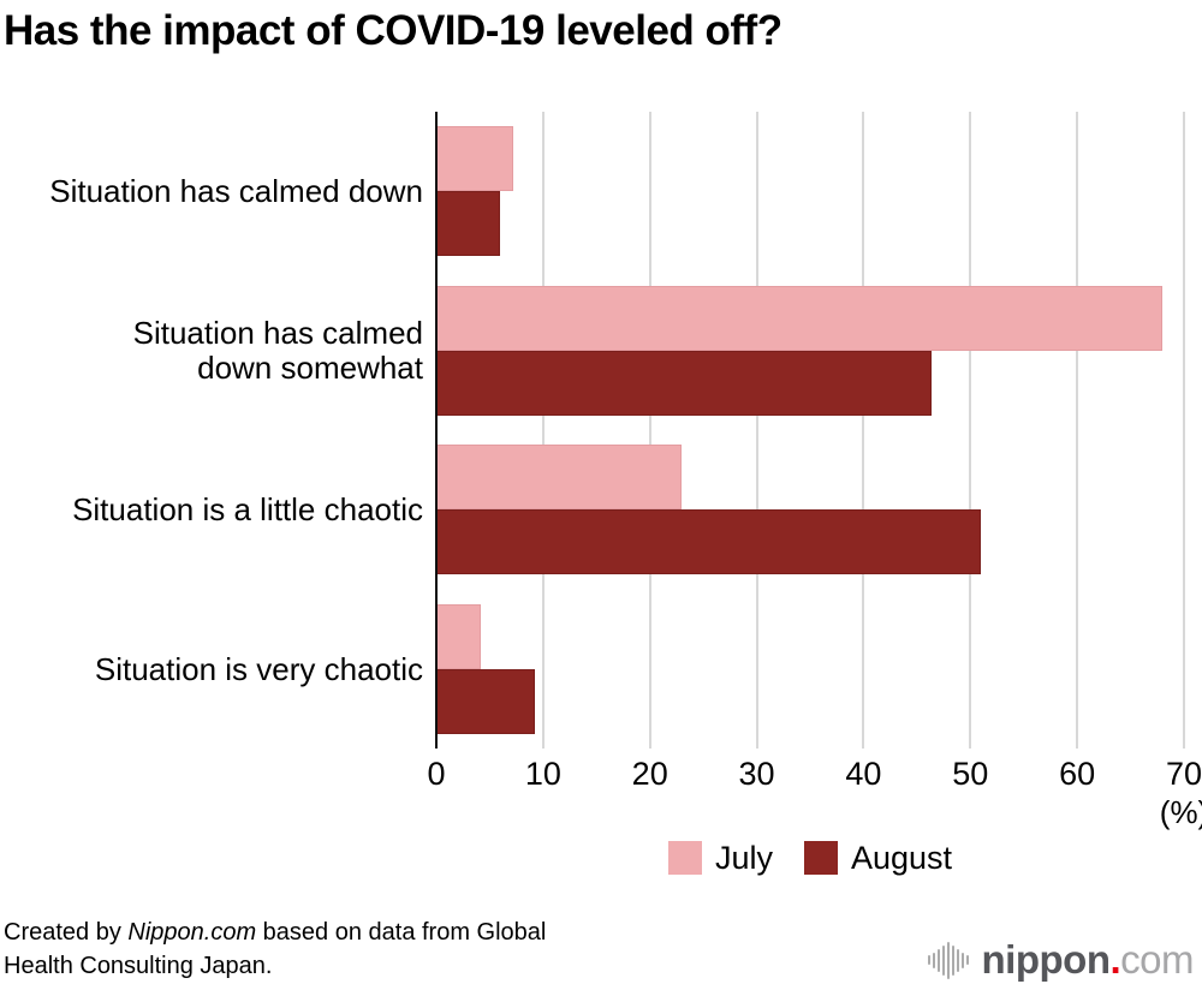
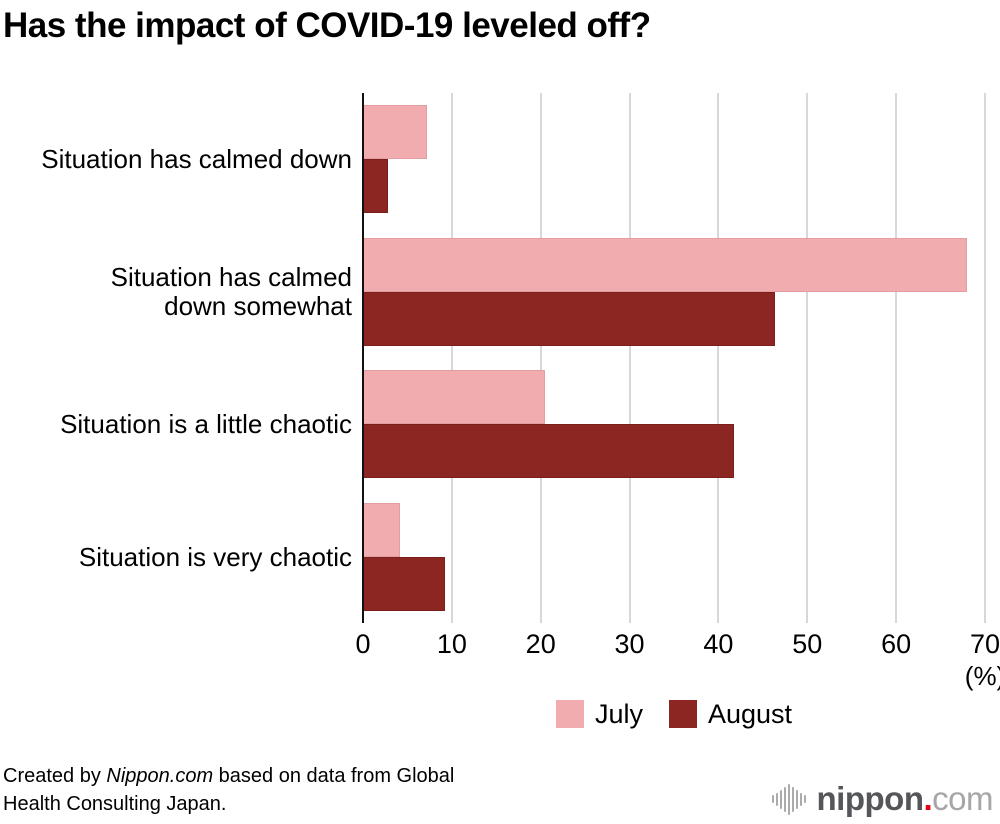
August/Situation has calmed down: 6 -> 3
July/Situation is a little chaotic: 23 -> 20
August/Situation is a little chaotic: 51 -> 42
